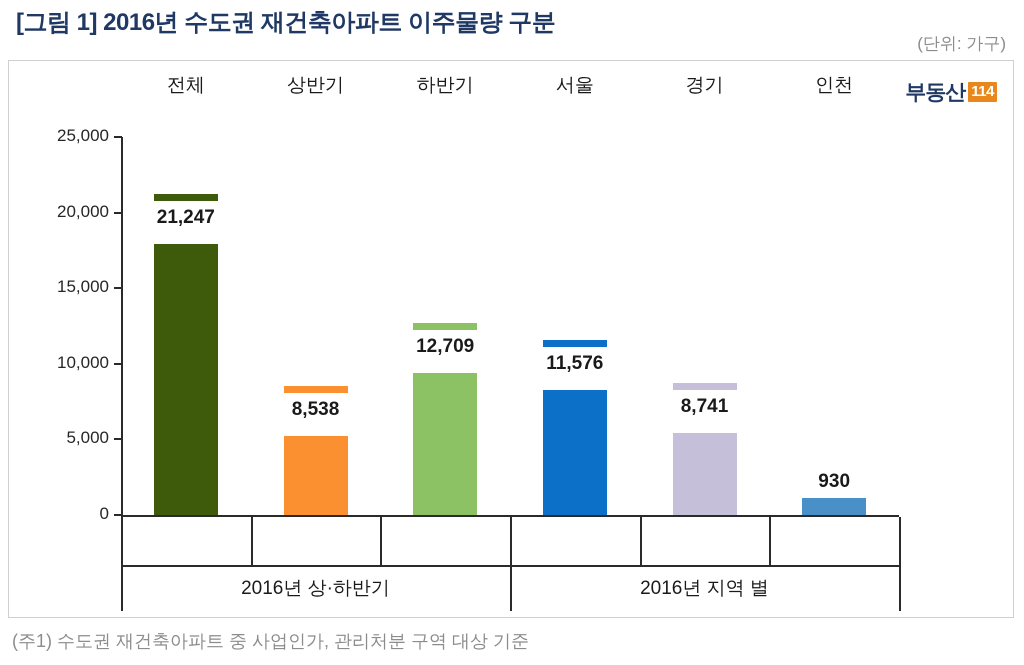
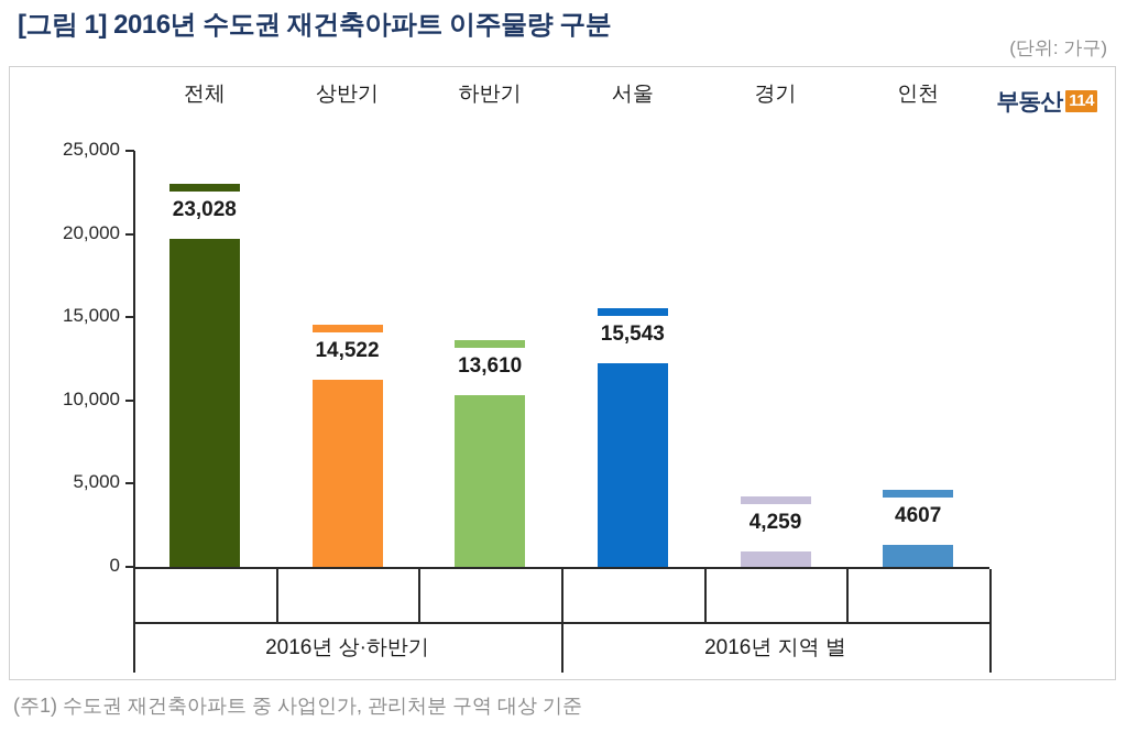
전체: 21,247 -> 23,028
상반기: 8,538 -> 14,522
하반기: 12,709 -> 13,610
서울: 11,576 -> 15,543
경기: 8,741 -> 4,259
인천: 930 -> 4607
